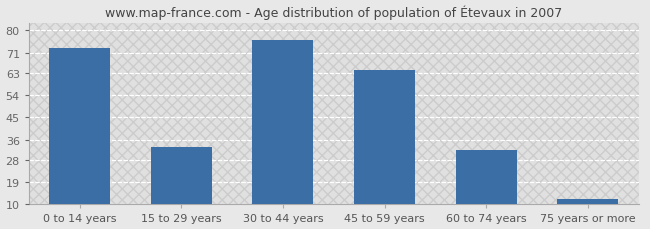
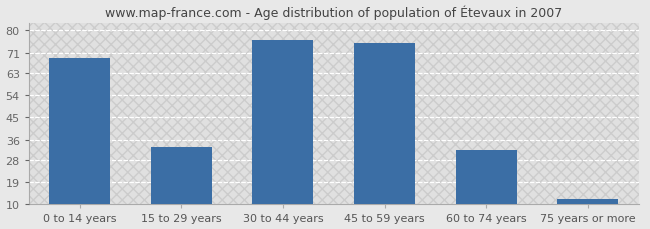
0 to 14 years: 73 -> 69
45 to 59 years: 64 -> 75
